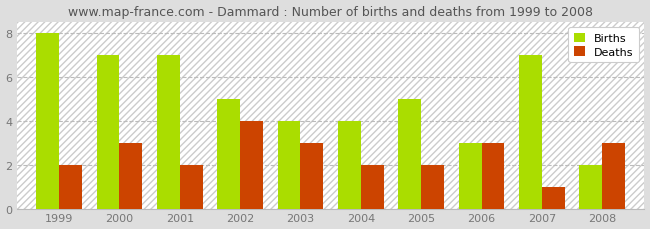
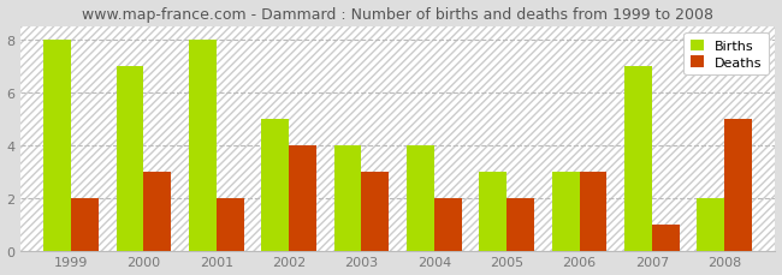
Births/2001: 7 -> 8
Births/2005: 5 -> 3
Deaths/2008: 3 -> 5
